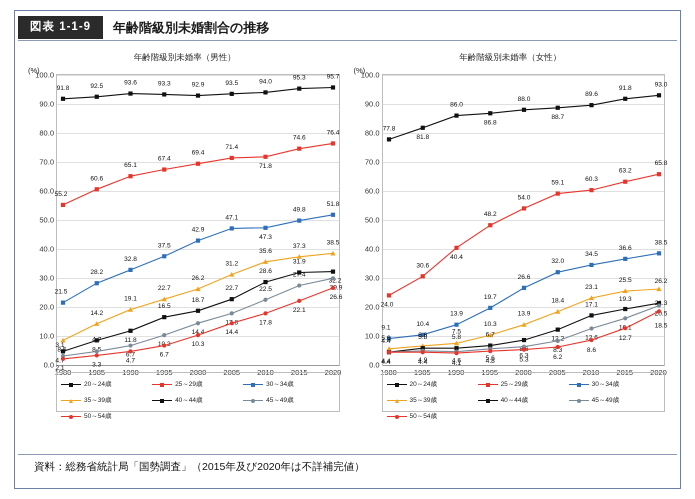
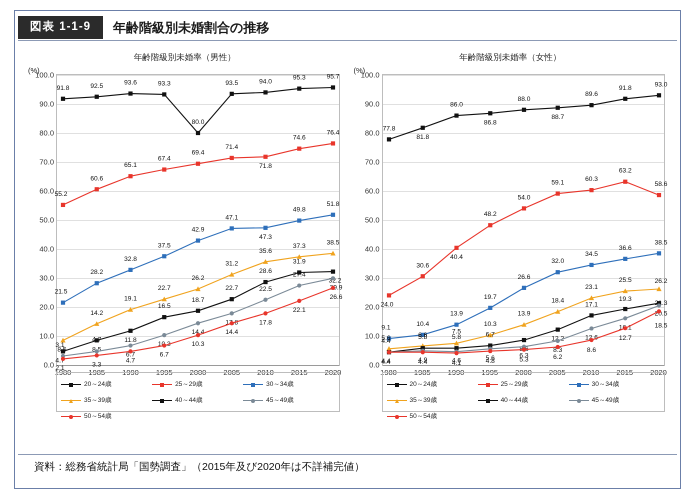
年齢階級別未婚率（男性）/20～24歳/2000: 92.9 -> 80.0
年齢階級別未婚率（女性）/25～29歳/2020: 65.8 -> 58.6
